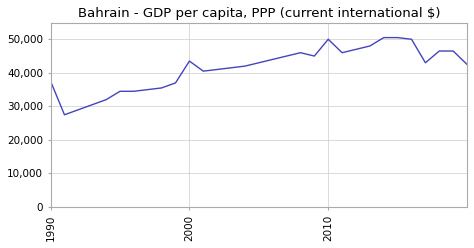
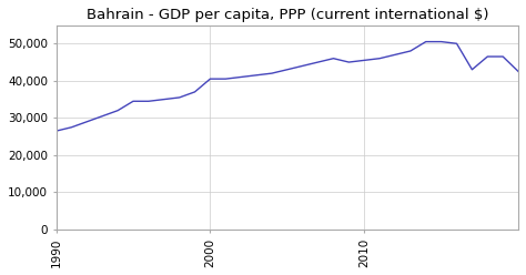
1990: 37,500 -> 26,500
2000: 43,500 -> 40,500
2010: 50,000 -> 45,500
